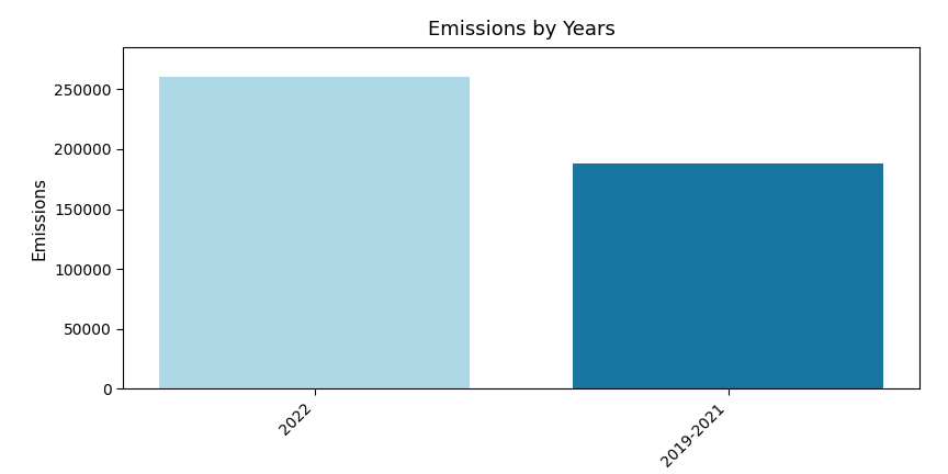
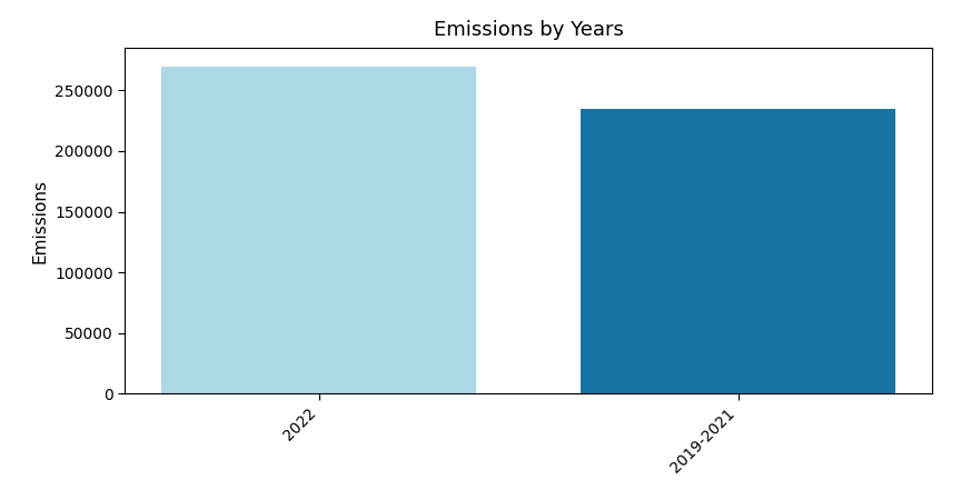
2022: 260000 -> 270000
2019-2021: 188000 -> 235000
